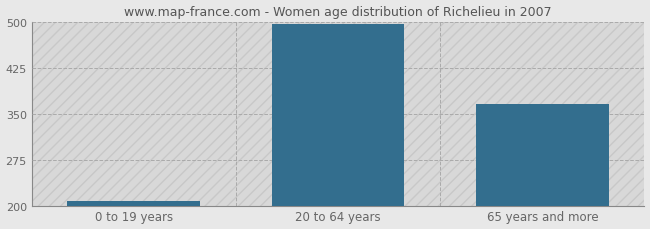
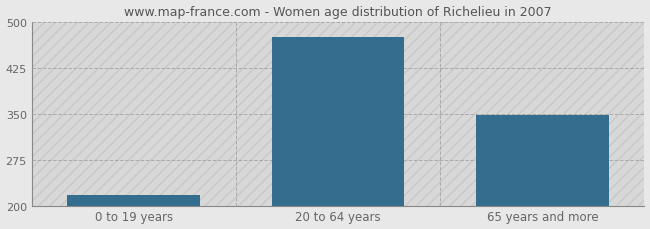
0 to 19 years: 207 -> 218
20 to 64 years: 496 -> 474
65 years and more: 365 -> 348
